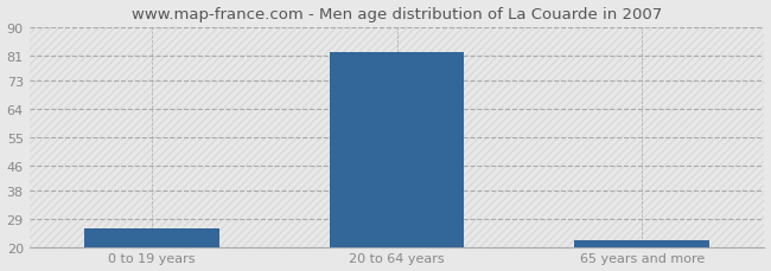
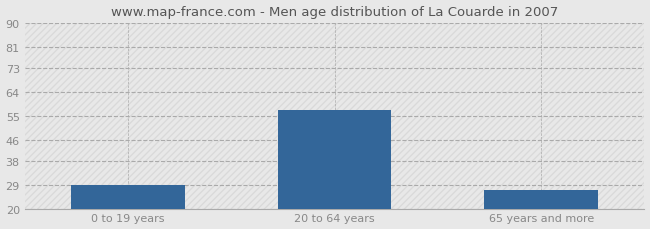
0 to 19 years: 26 -> 29
20 to 64 years: 82 -> 57
65 years and more: 22 -> 27
